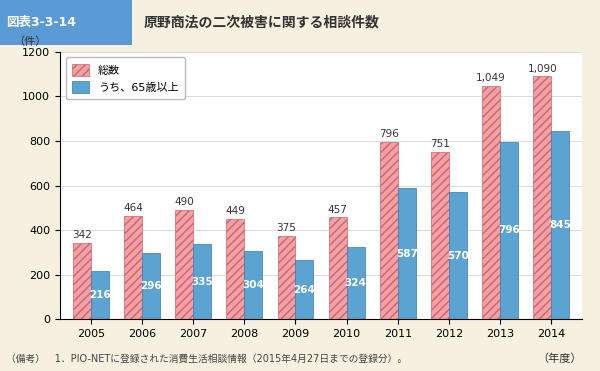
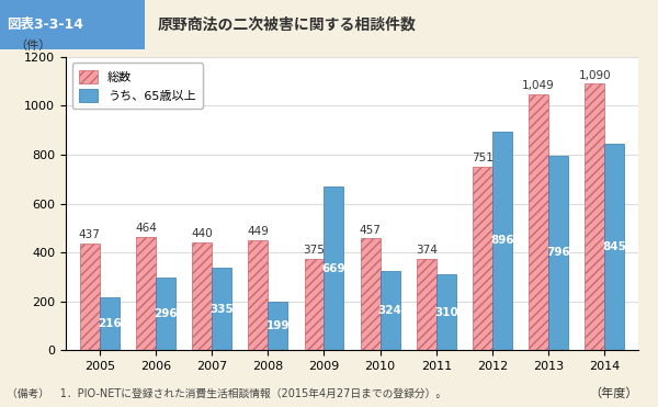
総数/2005: 342 -> 437
総数/2007: 490 -> 440
うち、65歳以上/2008: 304 -> 199
うち、65歳以上/2009: 264 -> 669
総数/2011: 796 -> 374
うち、65歳以上/2011: 587 -> 310
うち、65歳以上/2012: 570 -> 896
